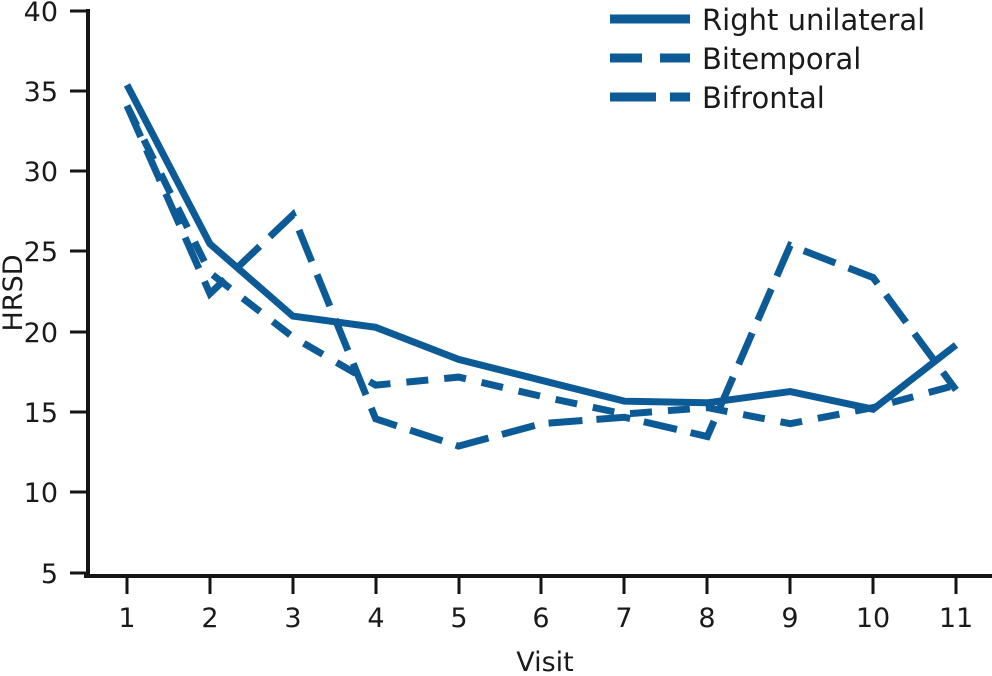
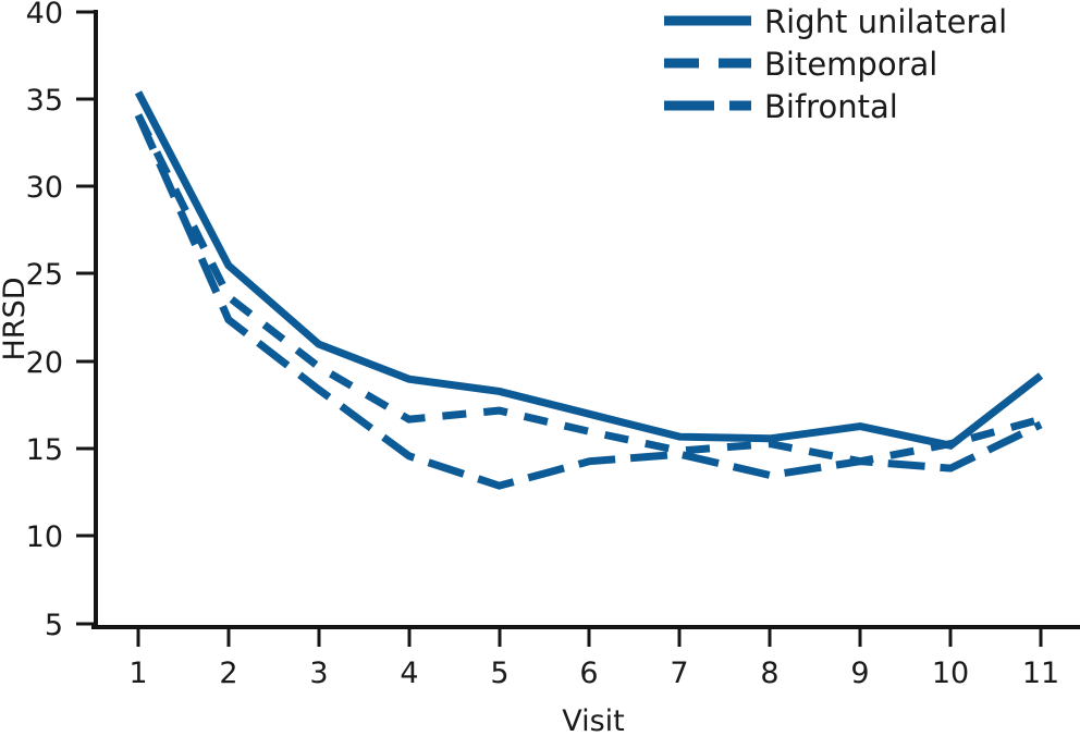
Bifrontal/3: 27.3 -> 18.4
Right unilateral/4: 20.3 -> 19.0
Bifrontal/9: 25.4 -> 14.3
Bifrontal/10: 23.4 -> 13.9
